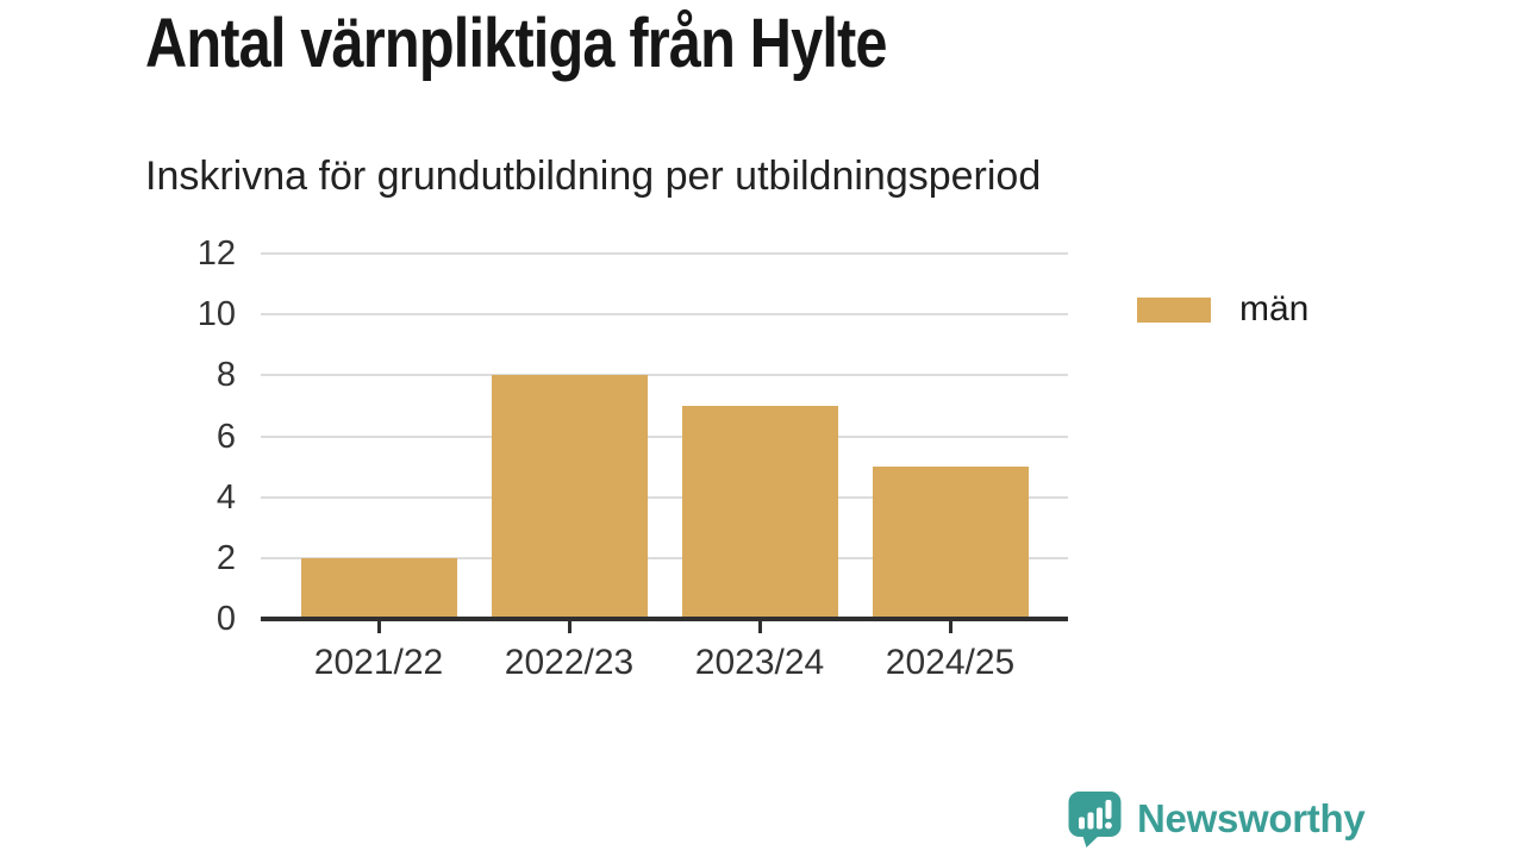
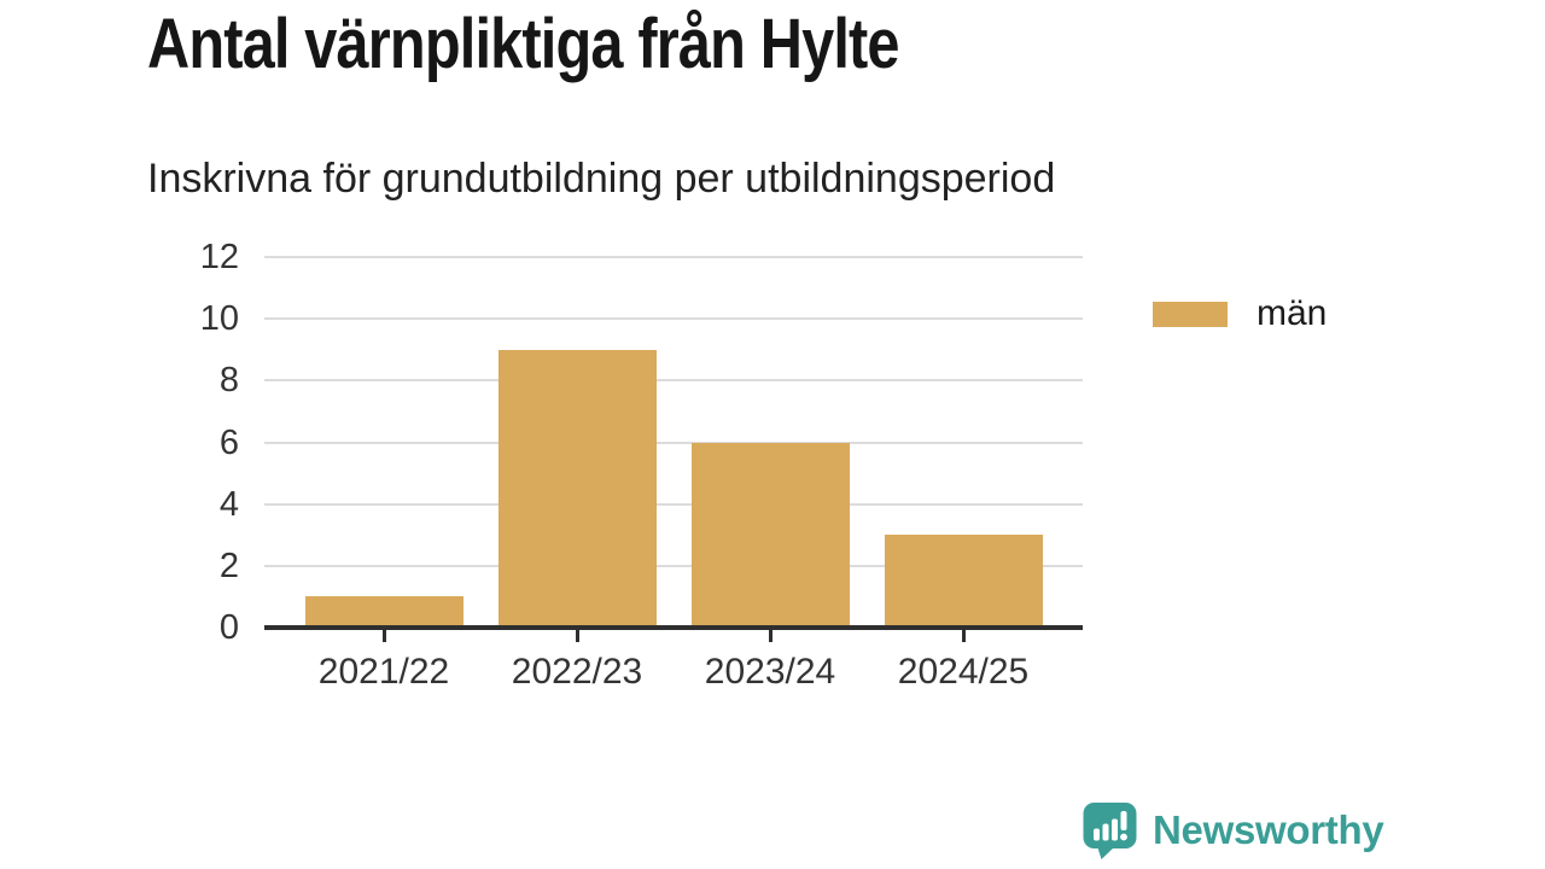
2021/22: 2 -> 1
2022/23: 8 -> 9
2023/24: 7 -> 6
2024/25: 5 -> 3
